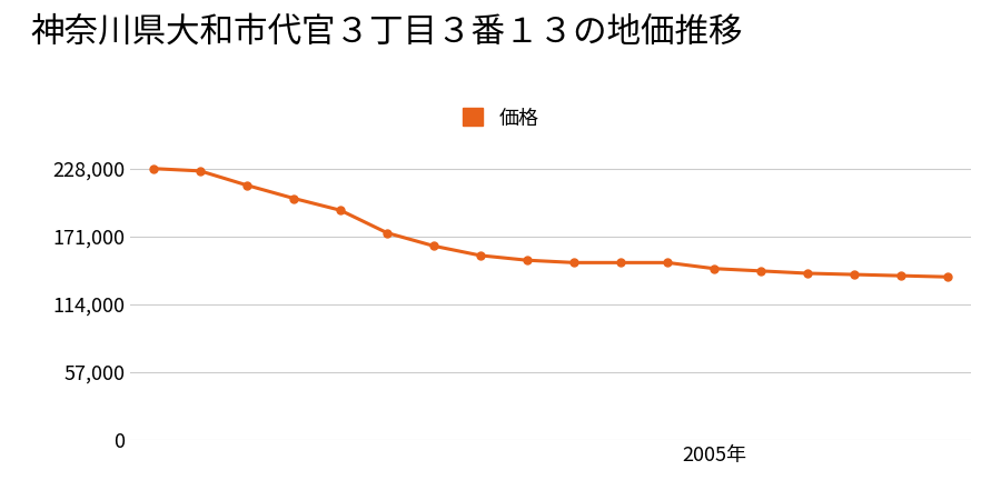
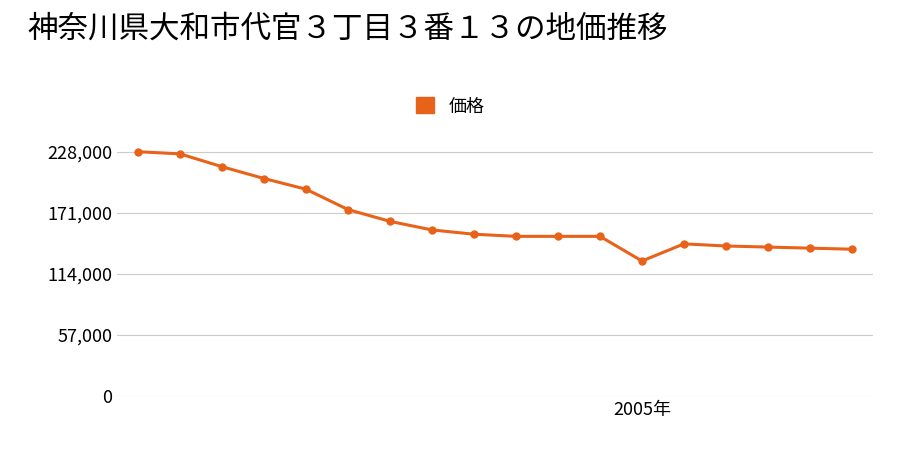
2005年: 144,000 -> 126,000
